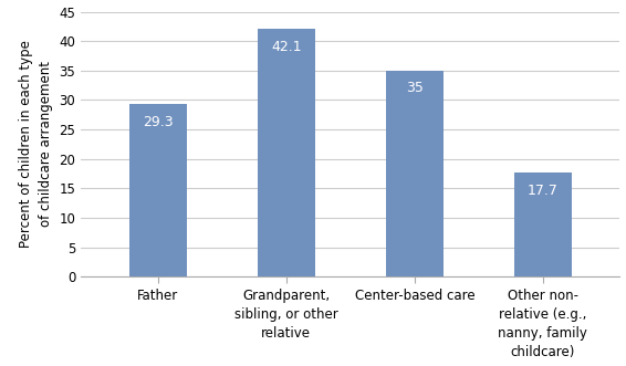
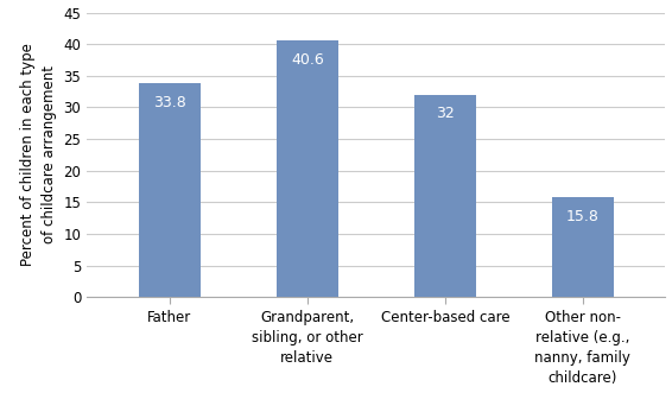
Father: 29.3 -> 33.8
Grandparent, sibling, or other relative: 42.1 -> 40.6
Center-based care: 35 -> 32
Other non- relative (e.g., nanny, family childcare): 17.7 -> 15.8
